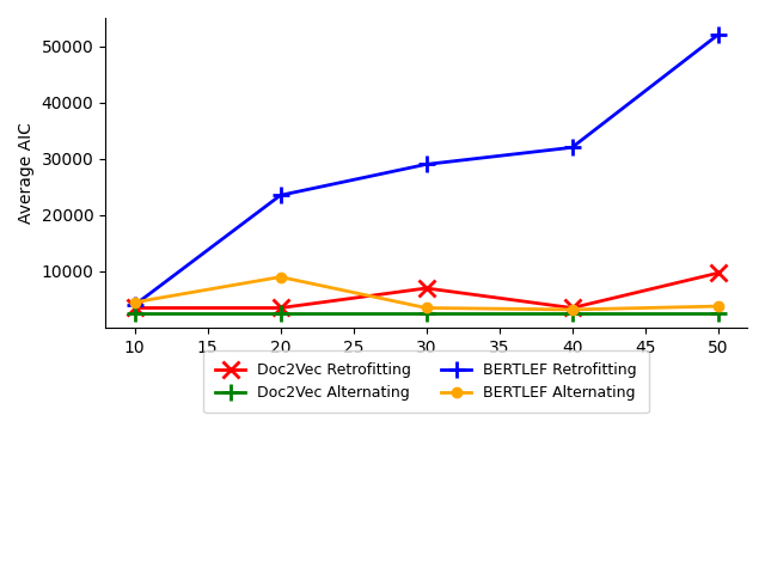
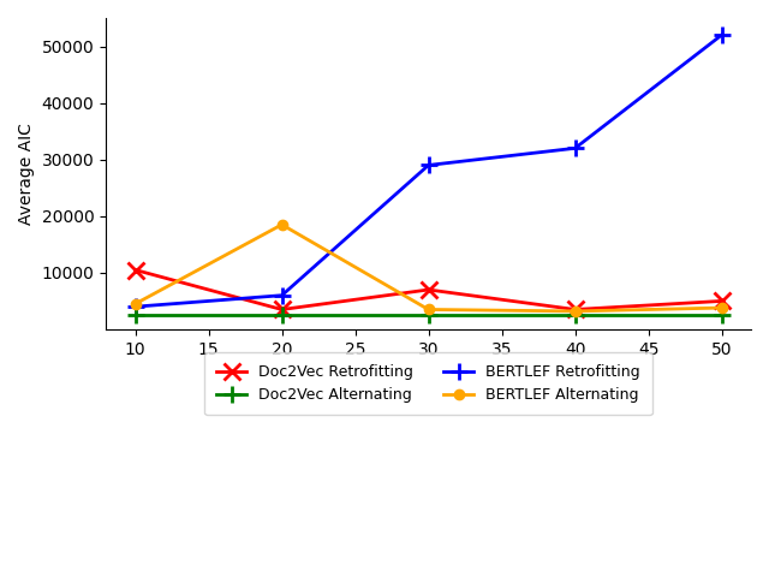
Doc2Vec Retrofitting/10: 3500 -> 10500
BERTLEF Retrofitting/20: 23500 -> 6000
BERTLEF Alternating/20: 9000 -> 18500
Doc2Vec Retrofitting/50: 9700 -> 5000
